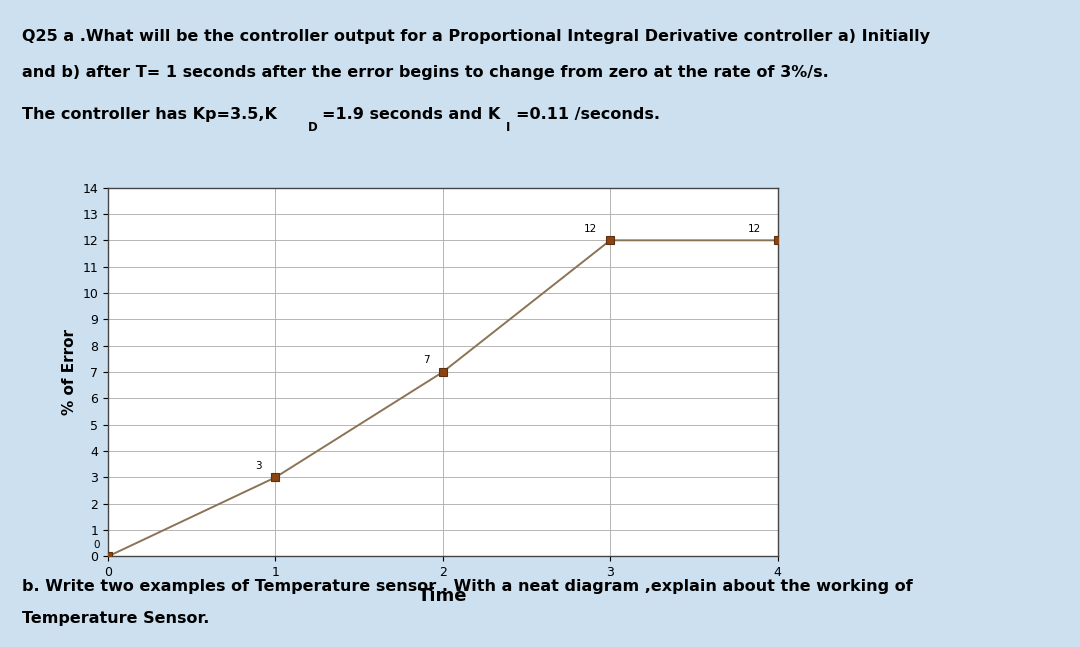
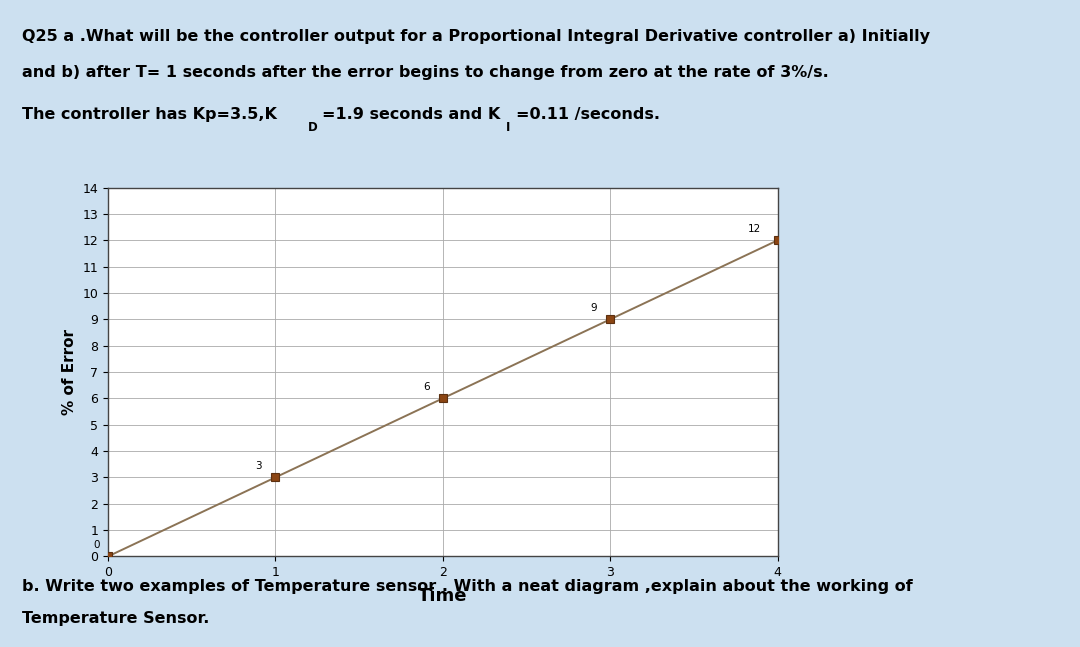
2: 7 -> 6
3: 12 -> 9
